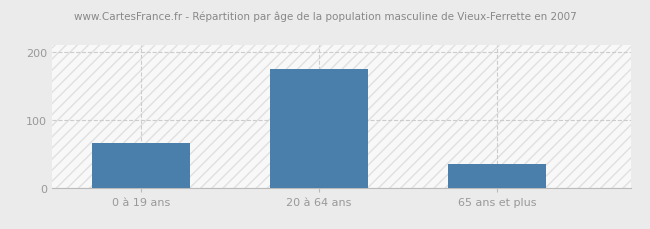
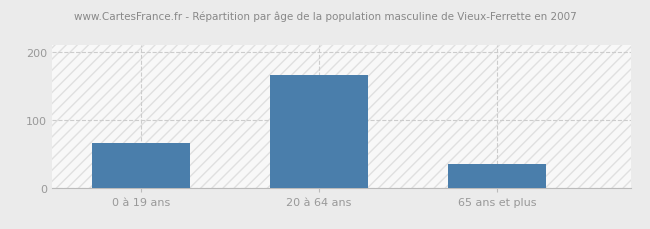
20 à 64 ans: 175 -> 166
